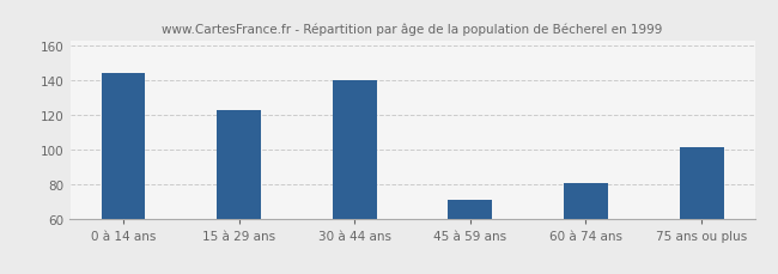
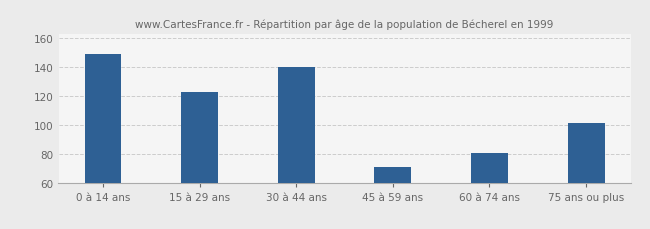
0 à 14 ans: 144 -> 149
